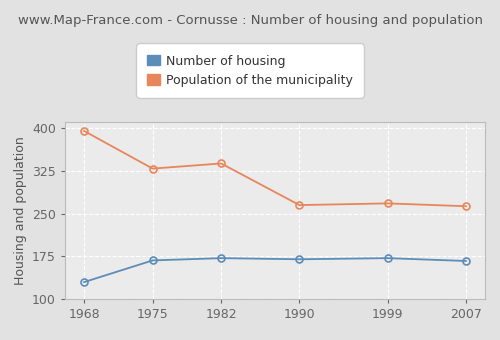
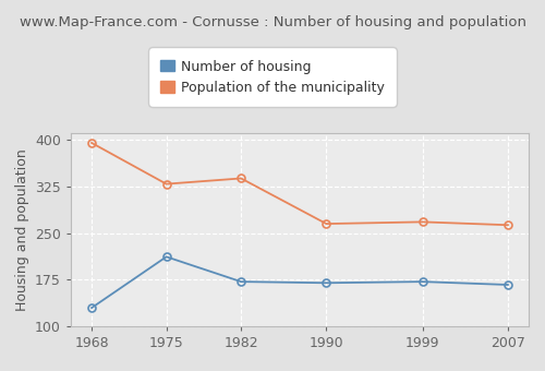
Number of housing/1975: 168 -> 212
